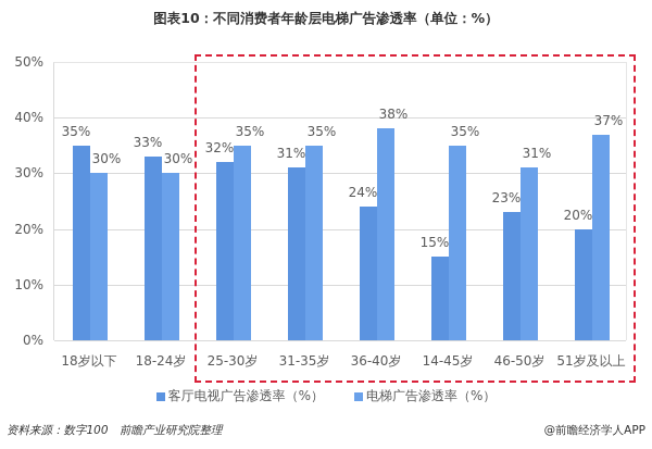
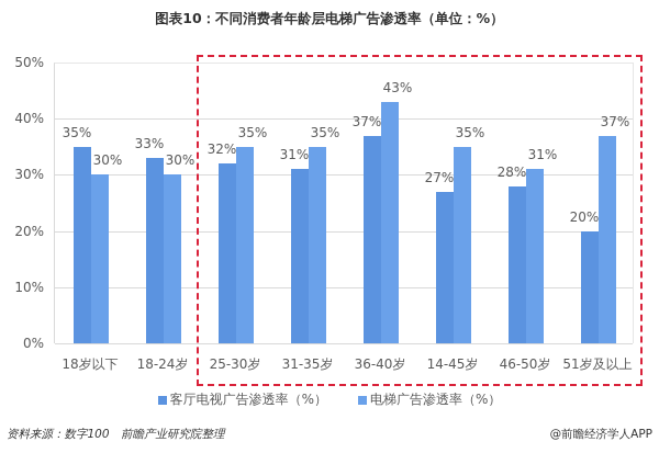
客厅电视广告渗透率（%）/36-40岁: 24% -> 37%
电梯广告渗透率（%）/36-40岁: 38% -> 43%
客厅电视广告渗透率（%）/14-45岁: 15% -> 27%
客厅电视广告渗透率（%）/46-50岁: 23% -> 28%
